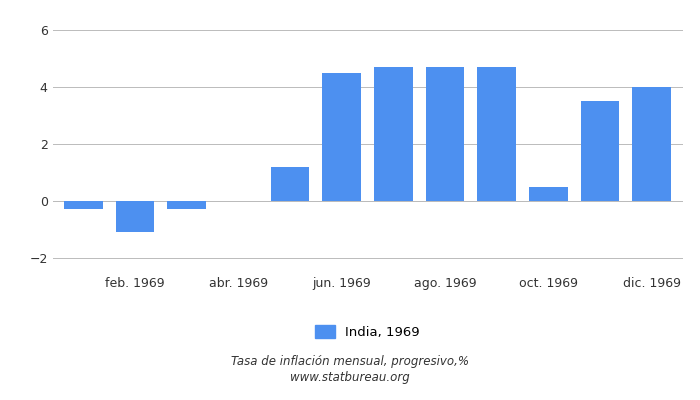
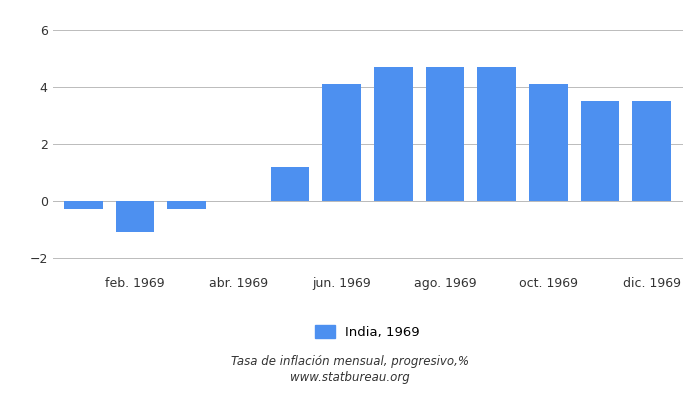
jun. 1969: 4.5 -> 4.1
oct. 1969: 0.5 -> 4.1
dic. 1969: 4.0 -> 3.5
